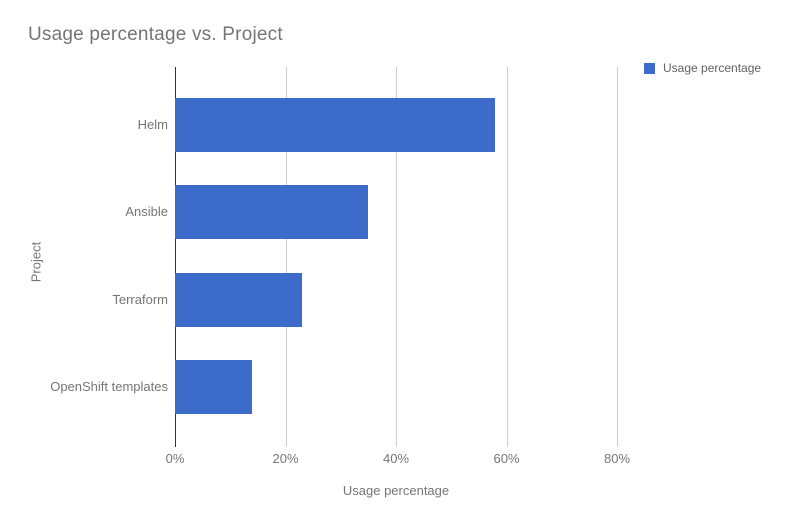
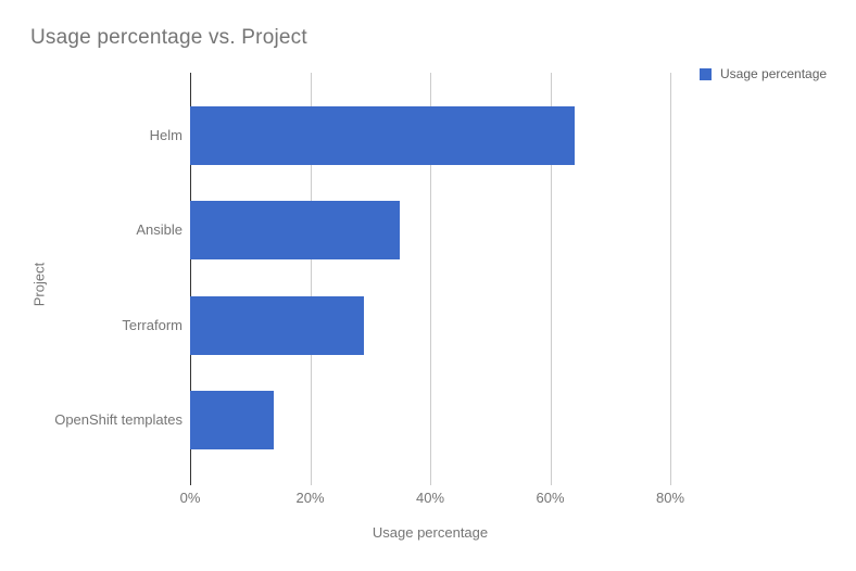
Helm: 58% -> 64%
Terraform: 23% -> 29%
